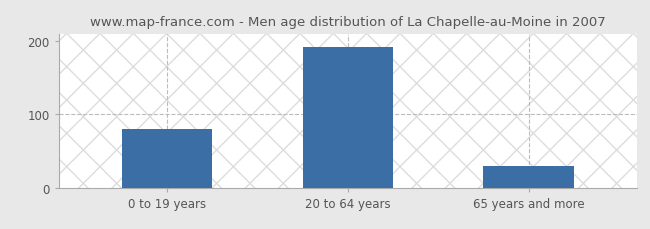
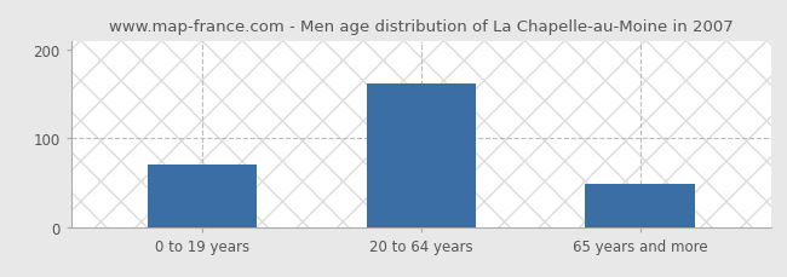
0 to 19 years: 80 -> 70
20 to 64 years: 192 -> 162
65 years and more: 30 -> 48
